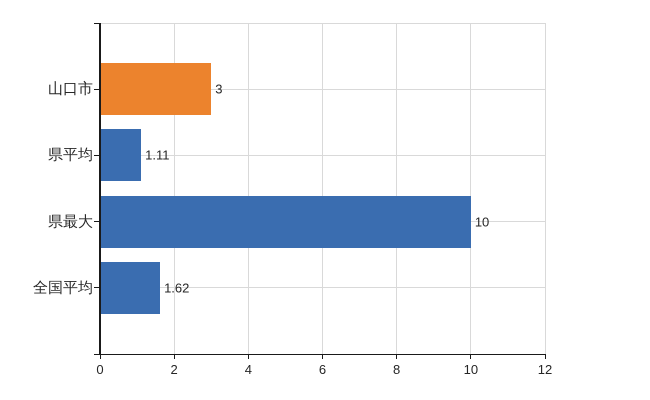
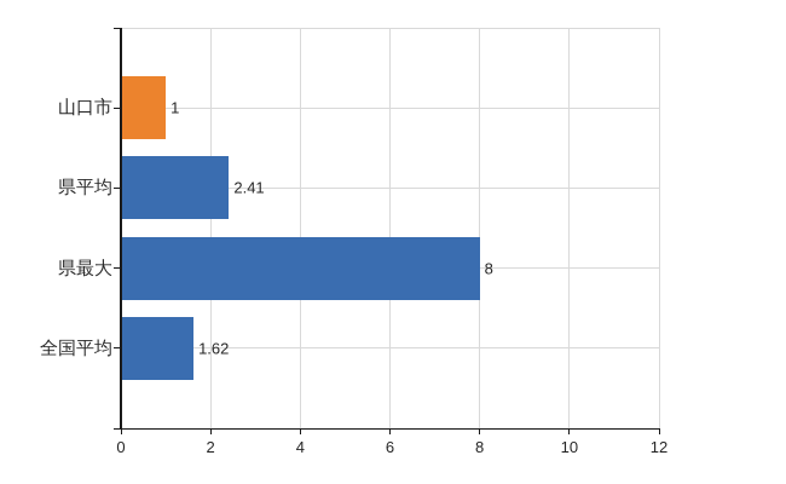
山口市: 3 -> 1
県平均: 1.11 -> 2.41
県最大: 10 -> 8
